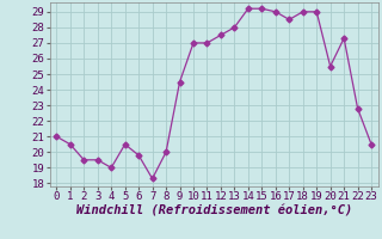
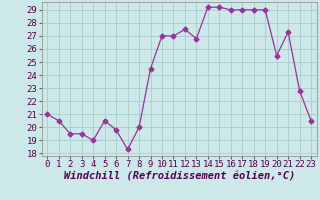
13: 28.0 -> 26.8
17: 28.5 -> 29.0
